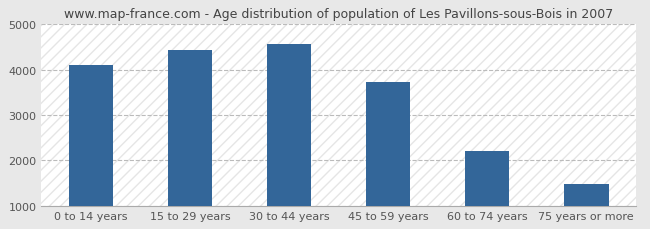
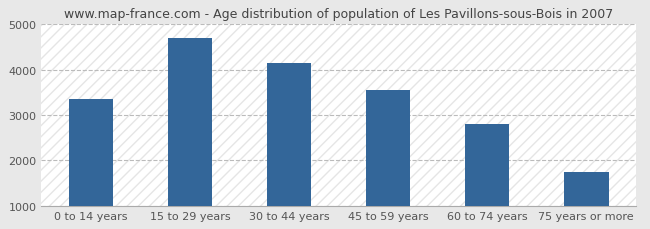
0 to 14 years: 4100 -> 3350
15 to 29 years: 4430 -> 4700
30 to 44 years: 4560 -> 4150
45 to 59 years: 3730 -> 3550
60 to 74 years: 2200 -> 2800
75 years or more: 1480 -> 1750
